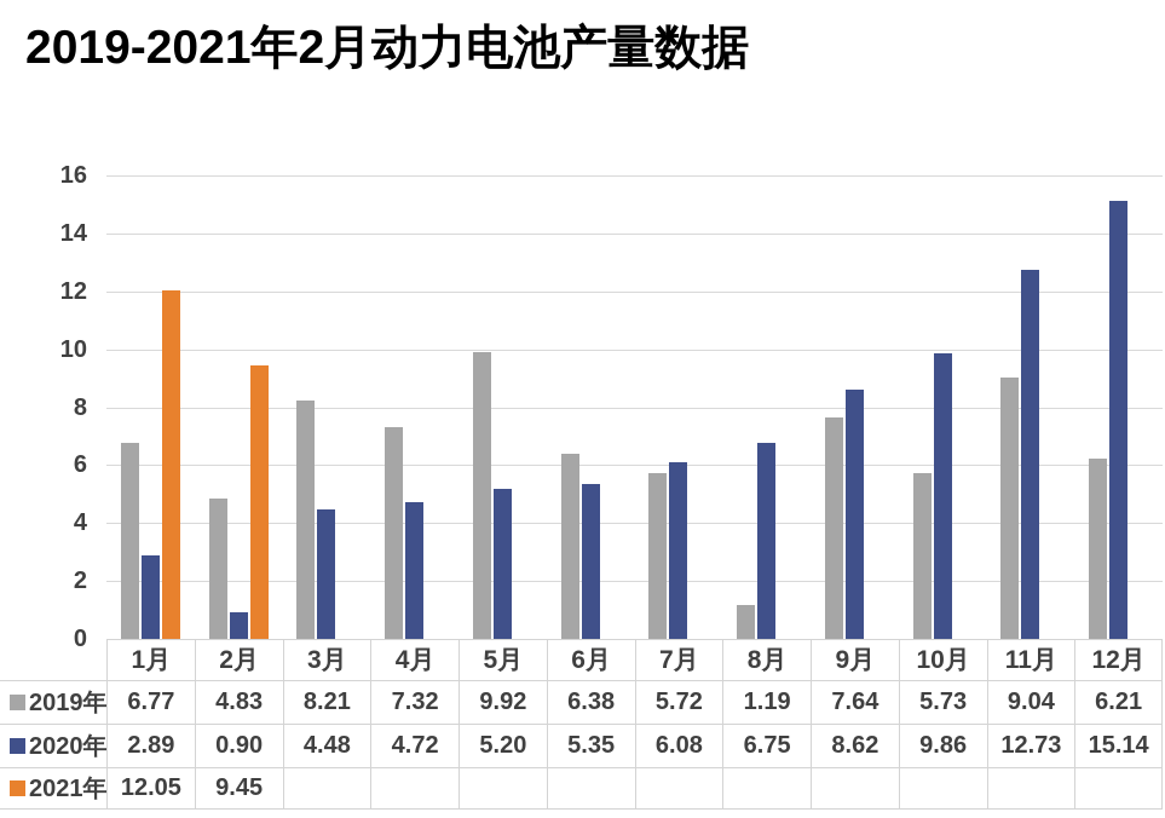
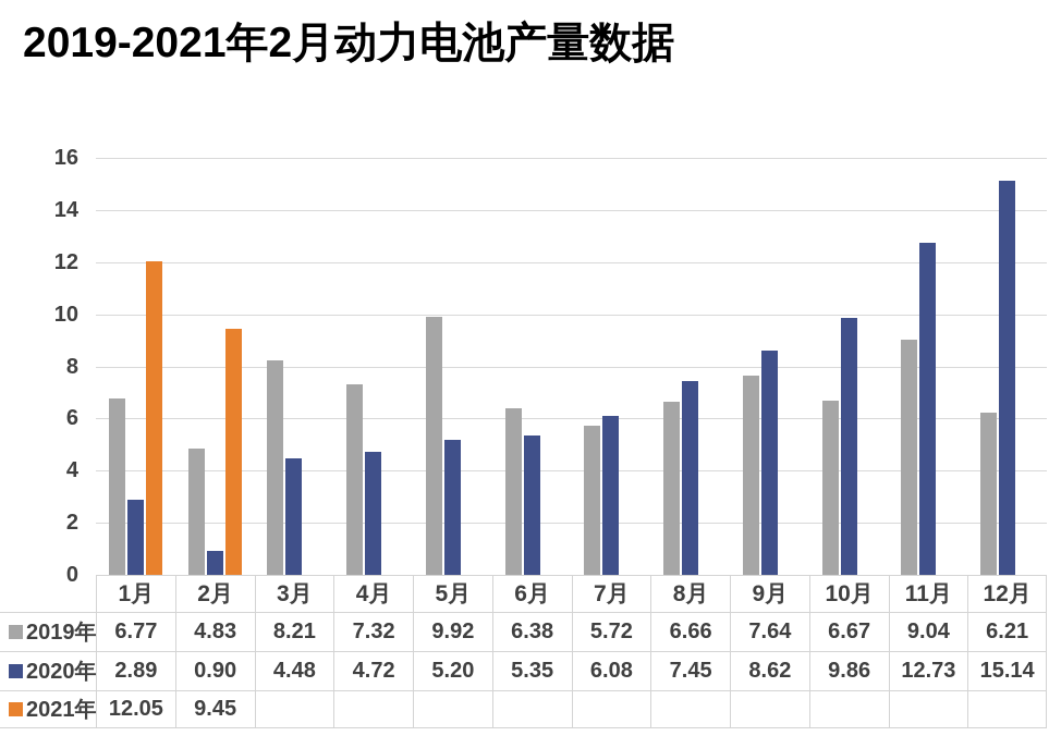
2019年/8月: 1.19 -> 6.66
2020年/8月: 6.75 -> 7.45
2019年/10月: 5.73 -> 6.67
